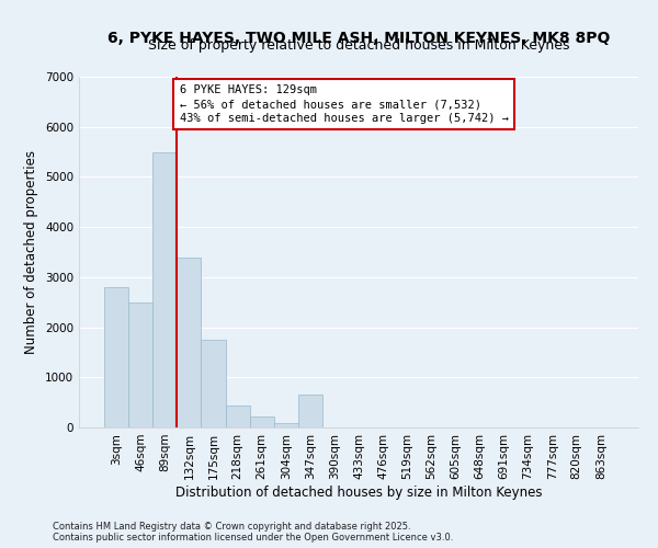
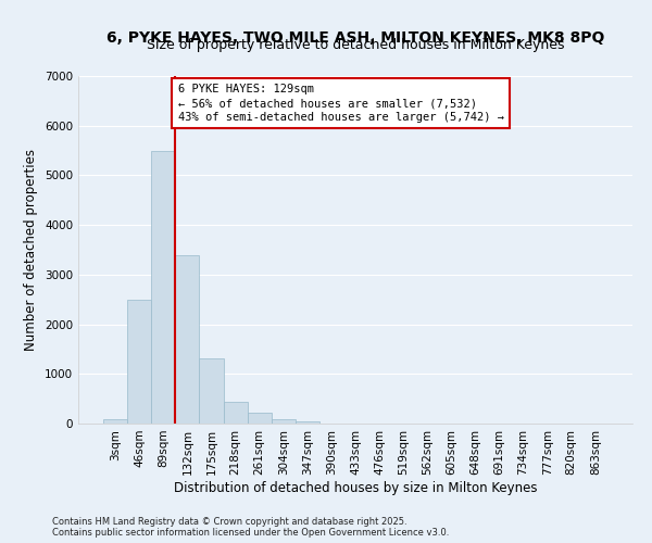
3sqm: 2800 -> 80
175sqm: 1750 -> 1320
347sqm: 650 -> 40
